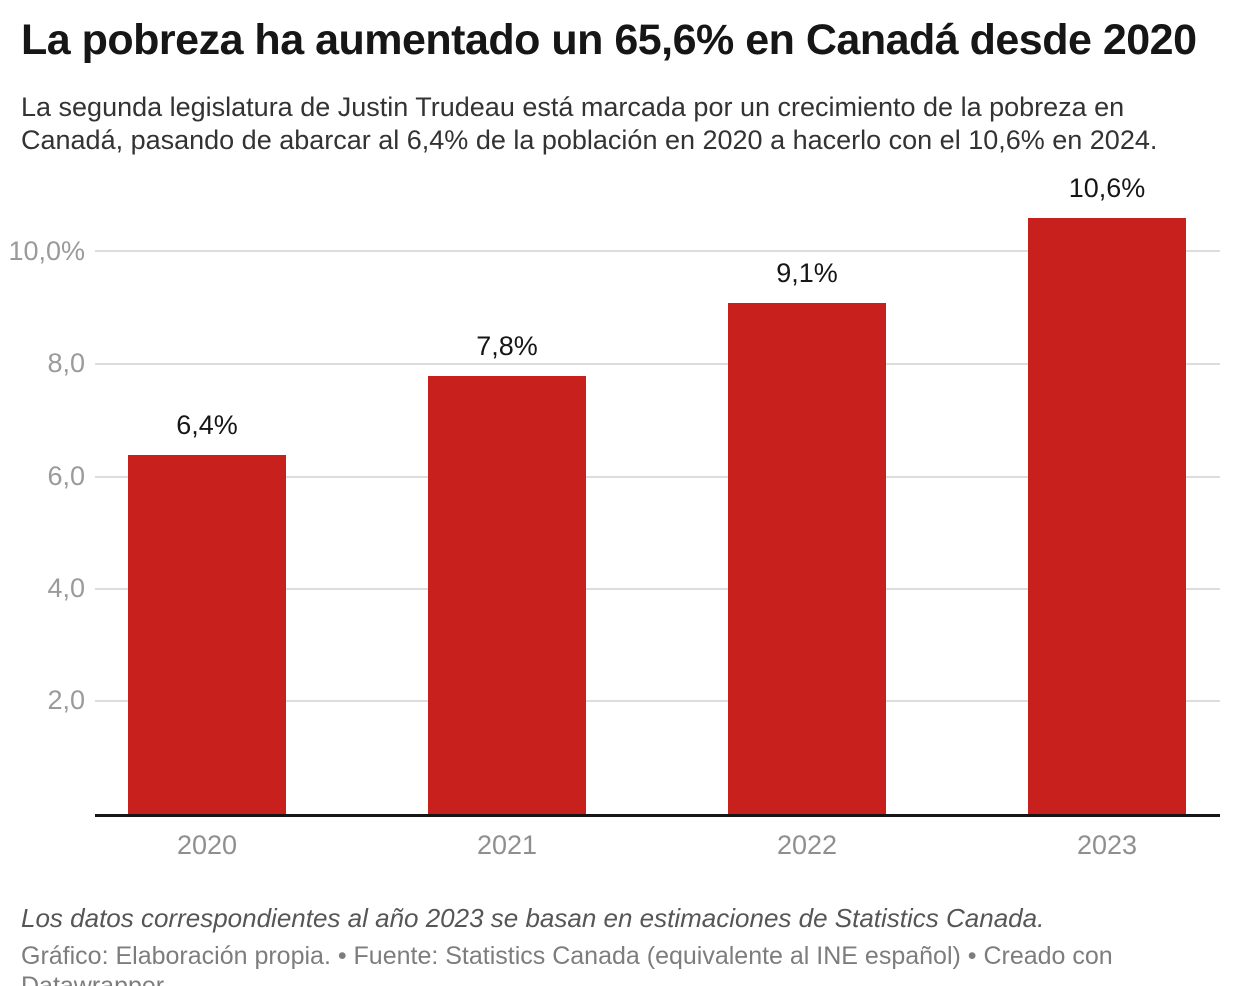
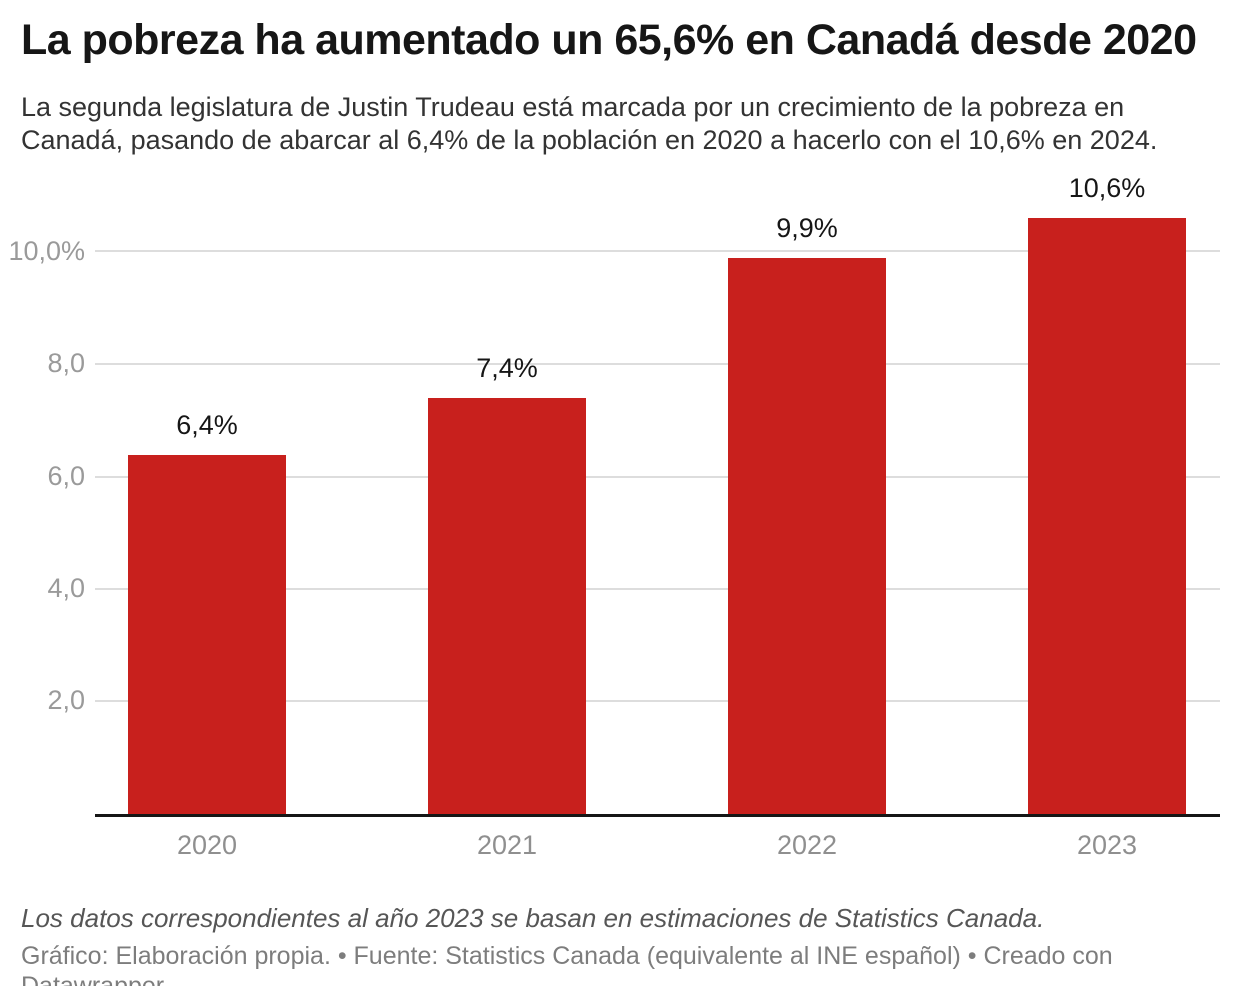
2021: 7,8% -> 7,4%
2022: 9,1% -> 9,9%
